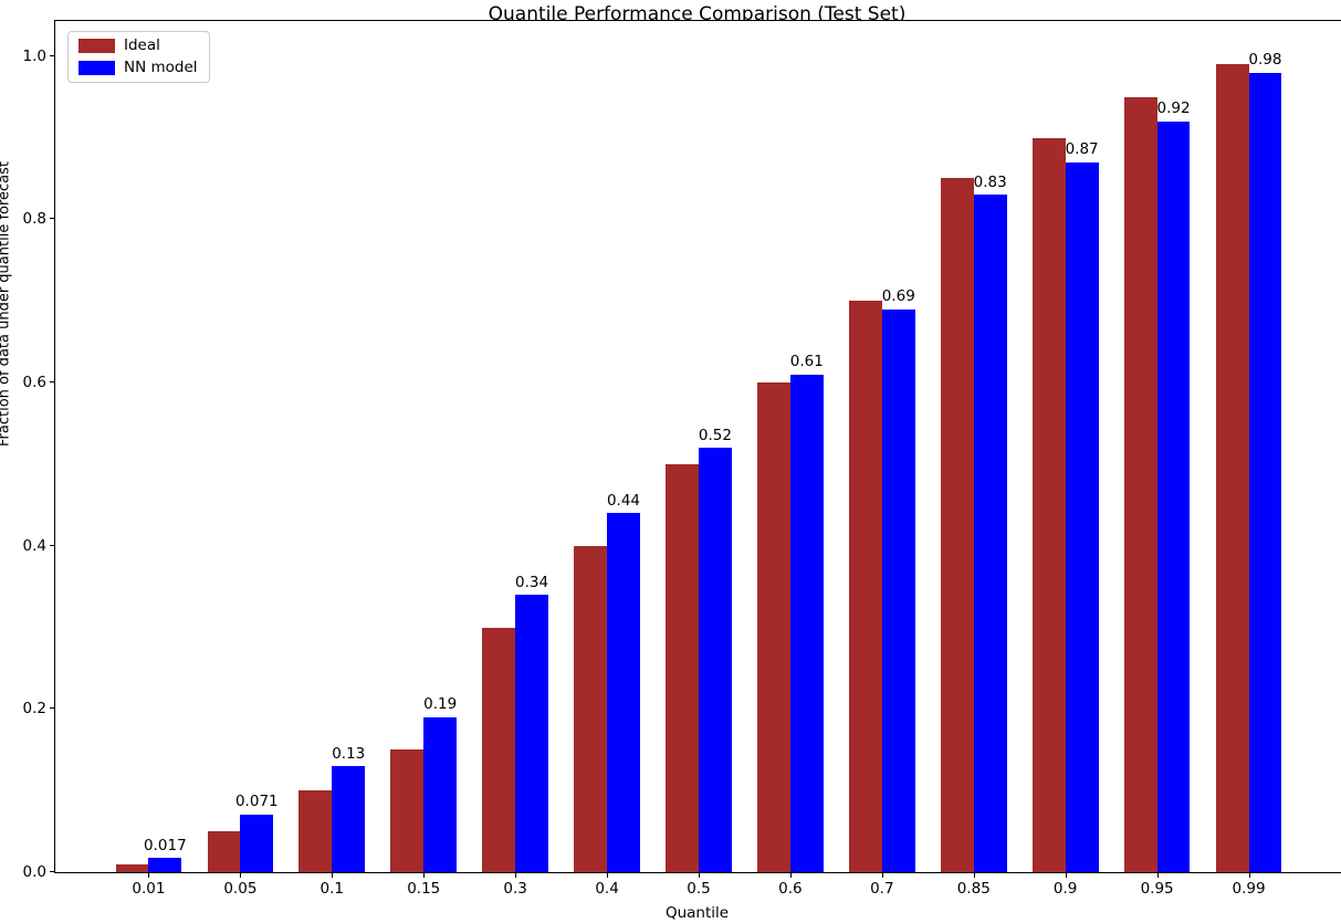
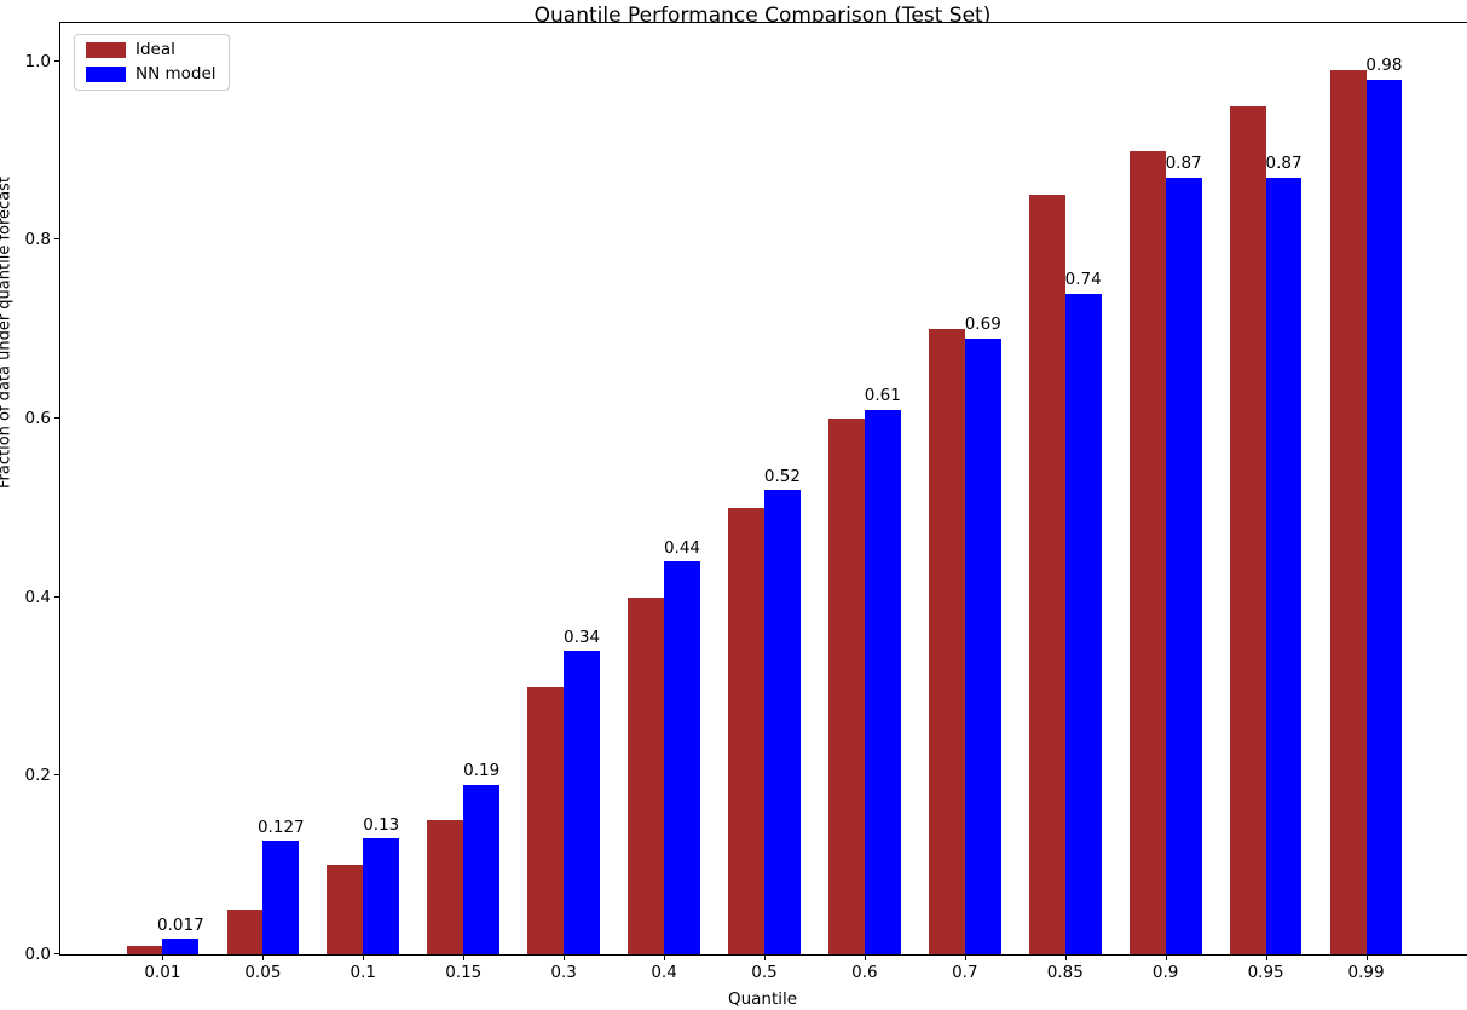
NN model/0.05: 0.071 -> 0.127
NN model/0.85: 0.83 -> 0.74
NN model/0.95: 0.92 -> 0.87
